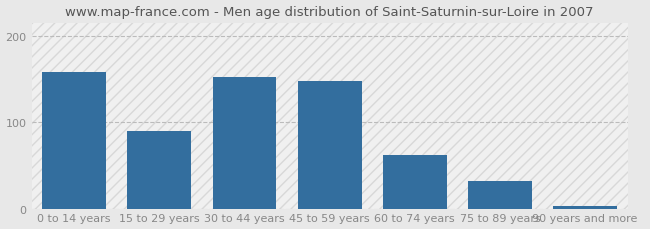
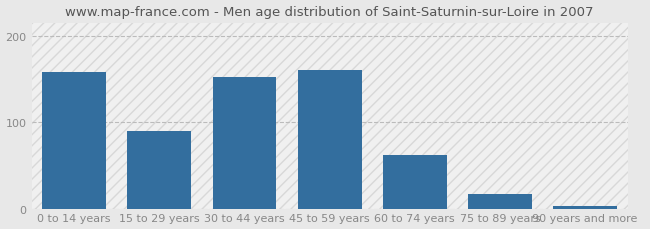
45 to 59 years: 148 -> 160
75 to 89 years: 32 -> 17
